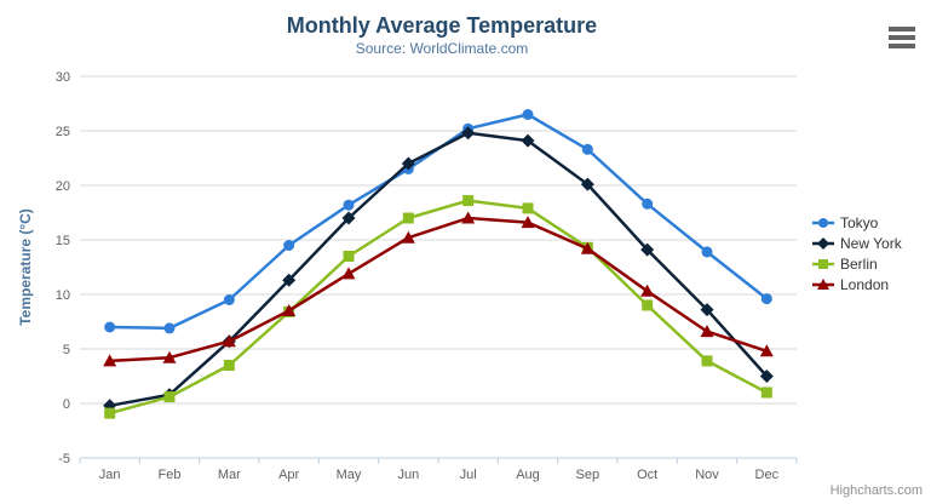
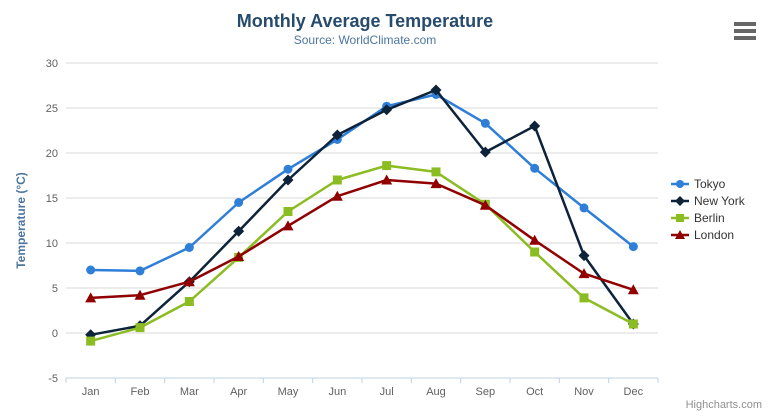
New York/Aug: 24 -> 27
New York/Oct: 14 -> 23
New York/Dec: 2 -> 1
